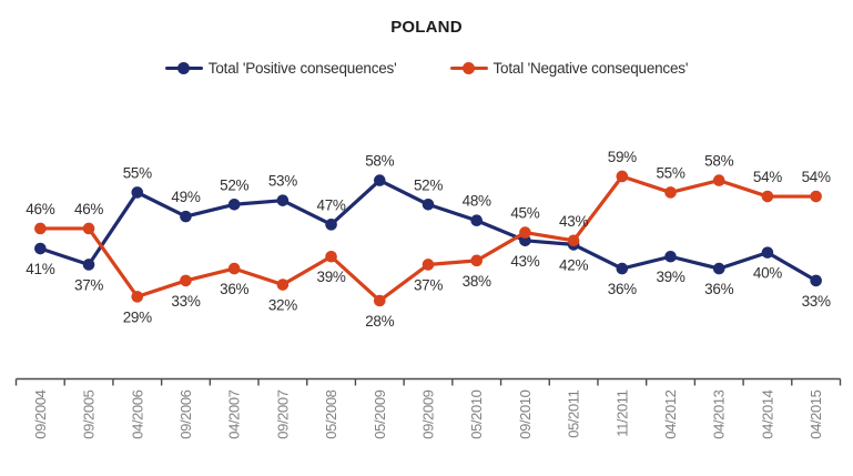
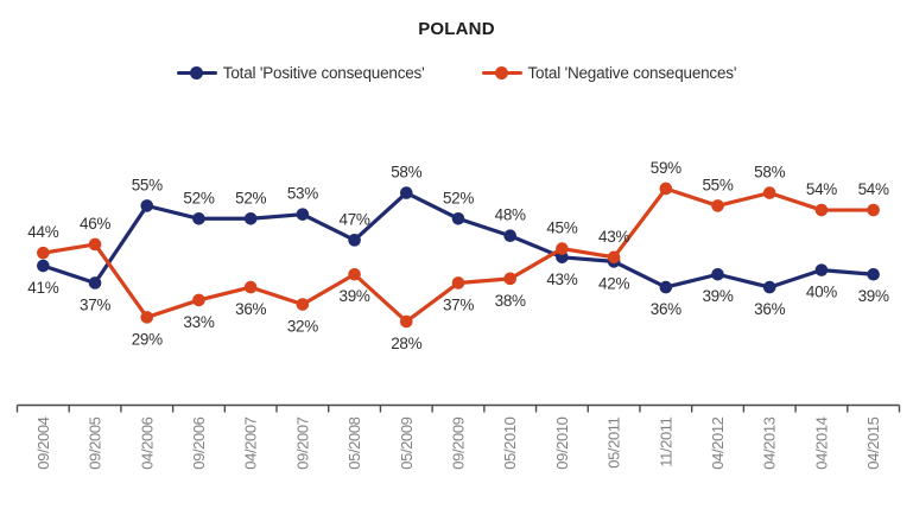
Total 'Negative consequences'/09/2004: 46% -> 44%
Total 'Positive consequences'/09/2006: 49% -> 52%
Total 'Positive consequences'/04/2015: 33% -> 39%
